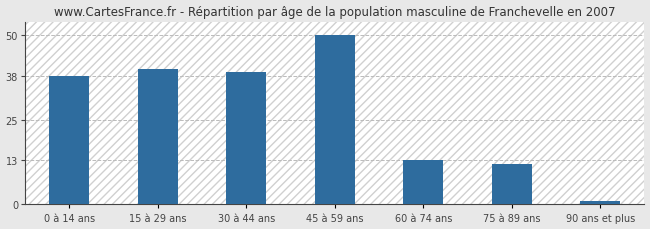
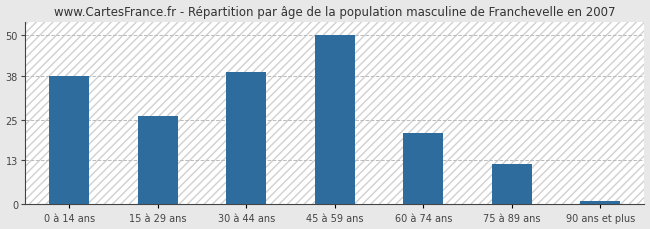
15 à 29 ans: 40 -> 26
60 à 74 ans: 13 -> 21
